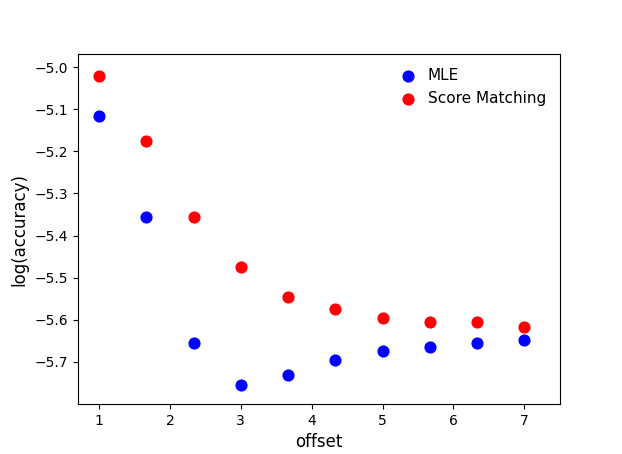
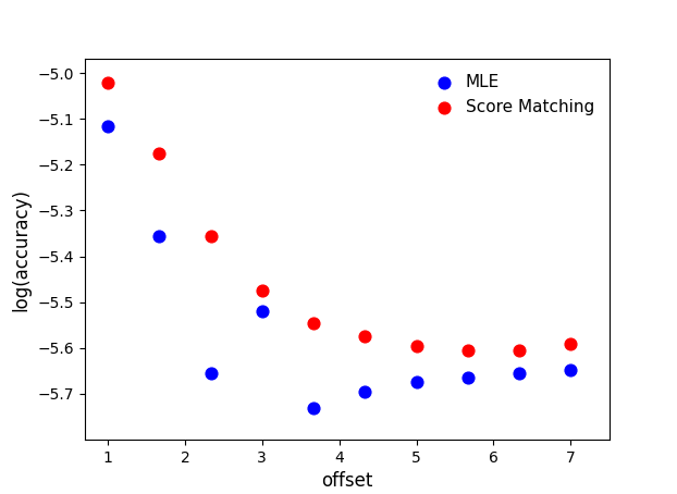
MLE/3: -5.755 -> -5.520
Score Matching/7: -5.618 -> -5.590
